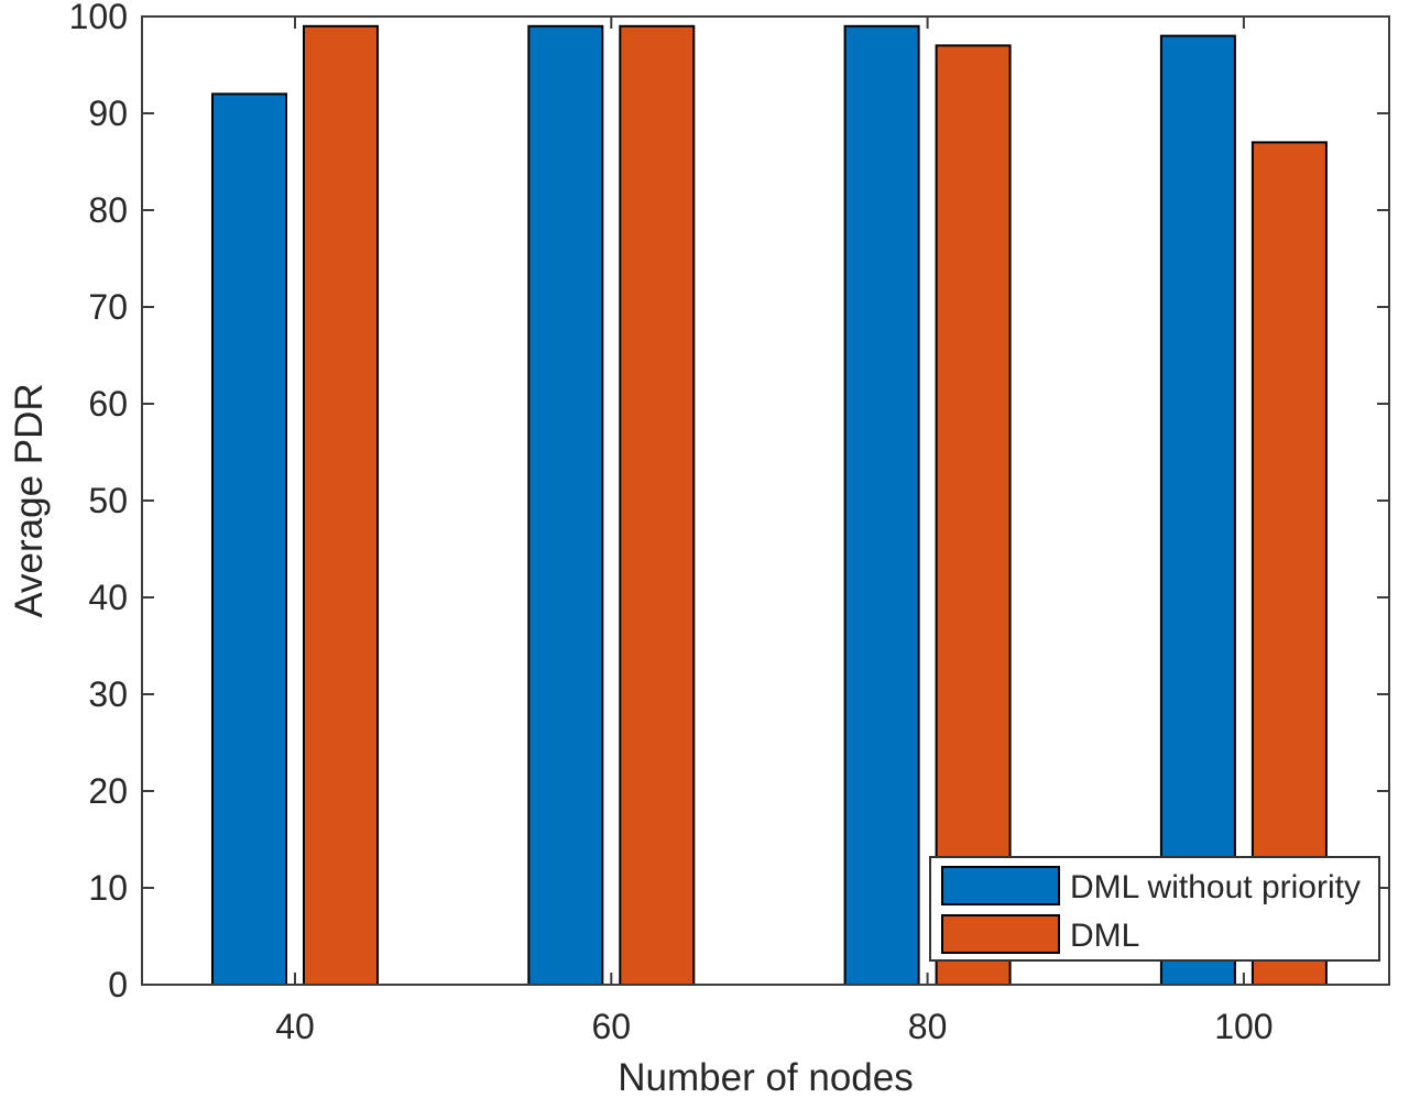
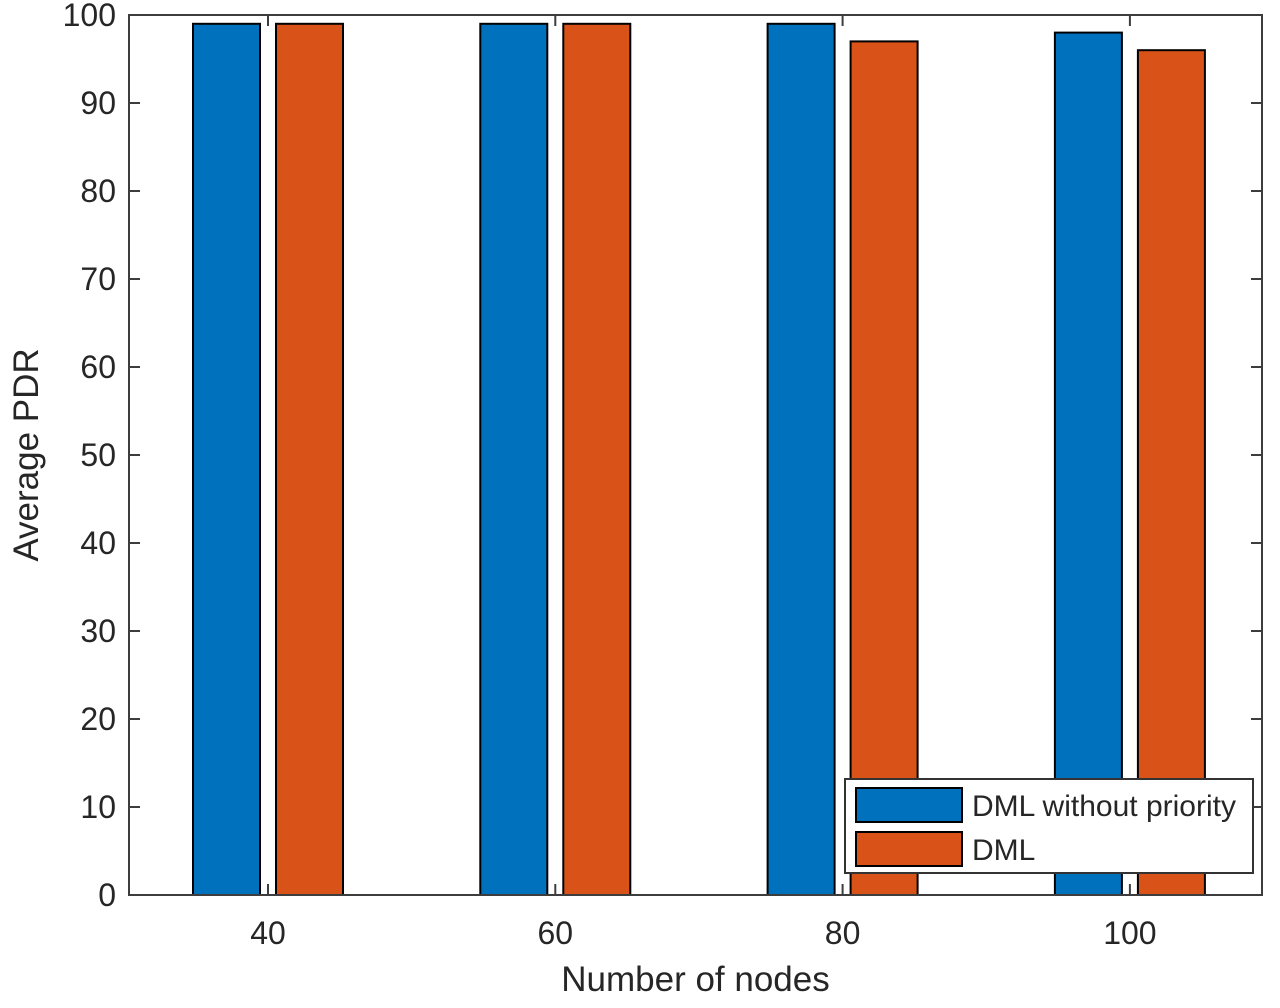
DML without priority/40: 92 -> 99
DML/100: 87 -> 96
